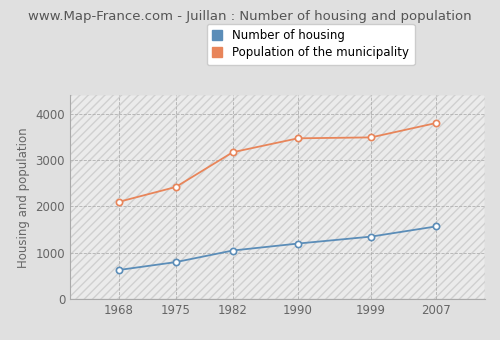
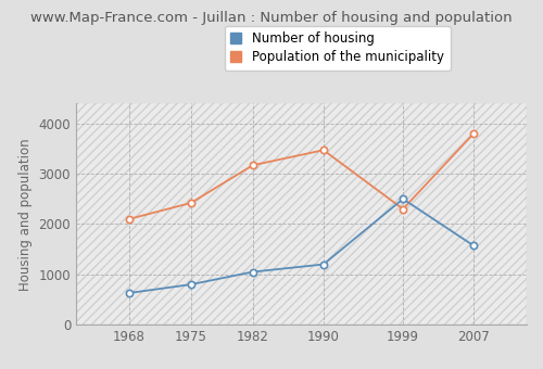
Number of housing/1999: 1350 -> 2500
Population of the municipality/1999: 3490 -> 2300
